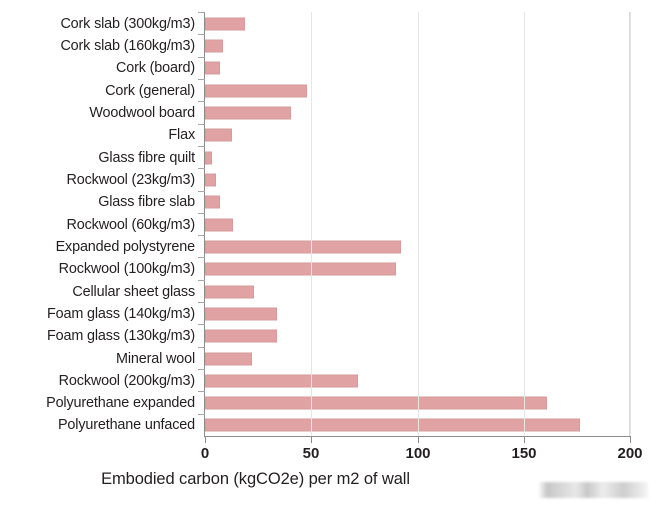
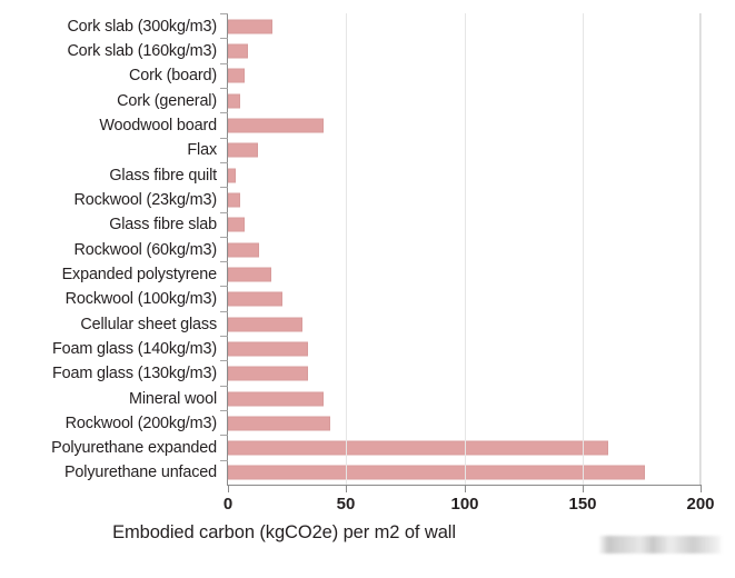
Cork (general): 48 -> 5
Expanded polystyrene: 92 -> 18
Rockwool (100kg/m3): 90 -> 23
Cellular sheet glass: 23 -> 32
Mineral wool: 22 -> 40
Rockwool (200kg/m3): 72 -> 44
